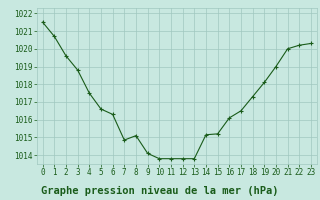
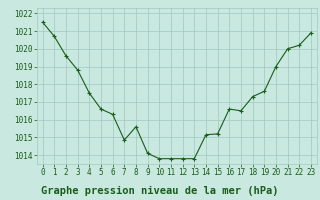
8: 1015.1 -> 1015.6
16: 1016.1 -> 1016.6
19: 1018.1 -> 1017.6
23: 1020.3 -> 1020.9
